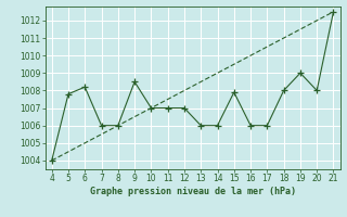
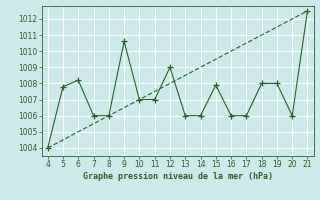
9: 1008.5 -> 1010.6
12: 1007.0 -> 1009.0
19: 1009.0 -> 1008.0
20: 1008.0 -> 1006.0
